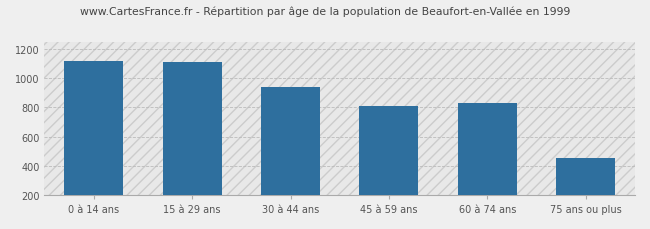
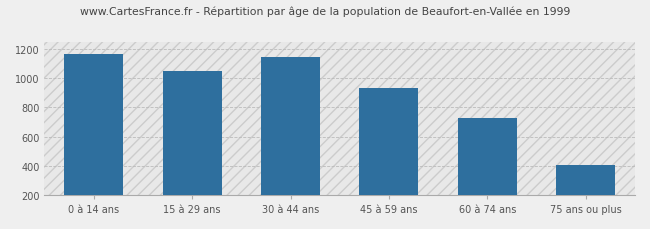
0 à 14 ans: 1120 -> 1160
15 à 29 ans: 1110 -> 1050
30 à 44 ans: 940 -> 1140
45 à 59 ans: 810 -> 930
60 à 74 ans: 830 -> 730
75 ans ou plus: 450 -> 400
